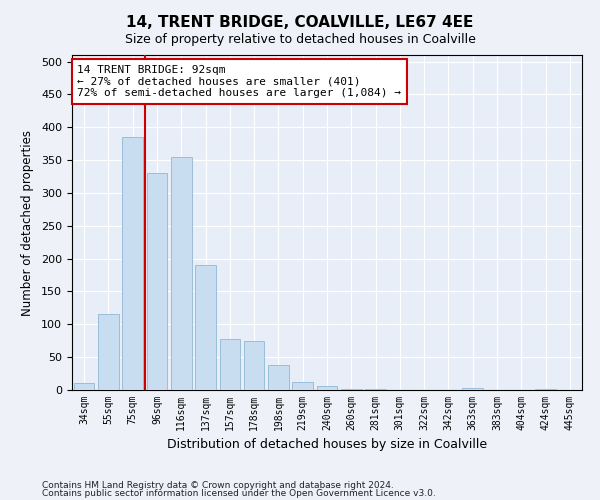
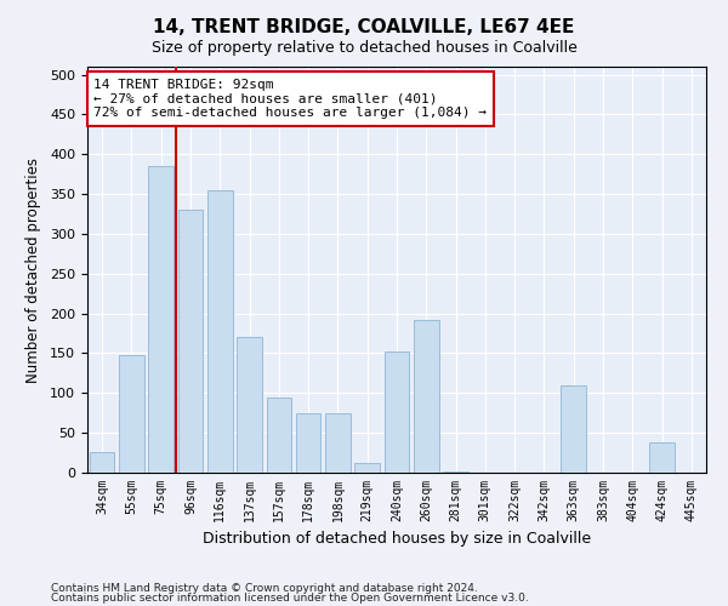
34sqm: 10 -> 26
55sqm: 115 -> 148
137sqm: 190 -> 170
157sqm: 77 -> 94
198sqm: 38 -> 74
240sqm: 6 -> 152
260sqm: 2 -> 192
363sqm: 3 -> 110
424sqm: 2 -> 38
